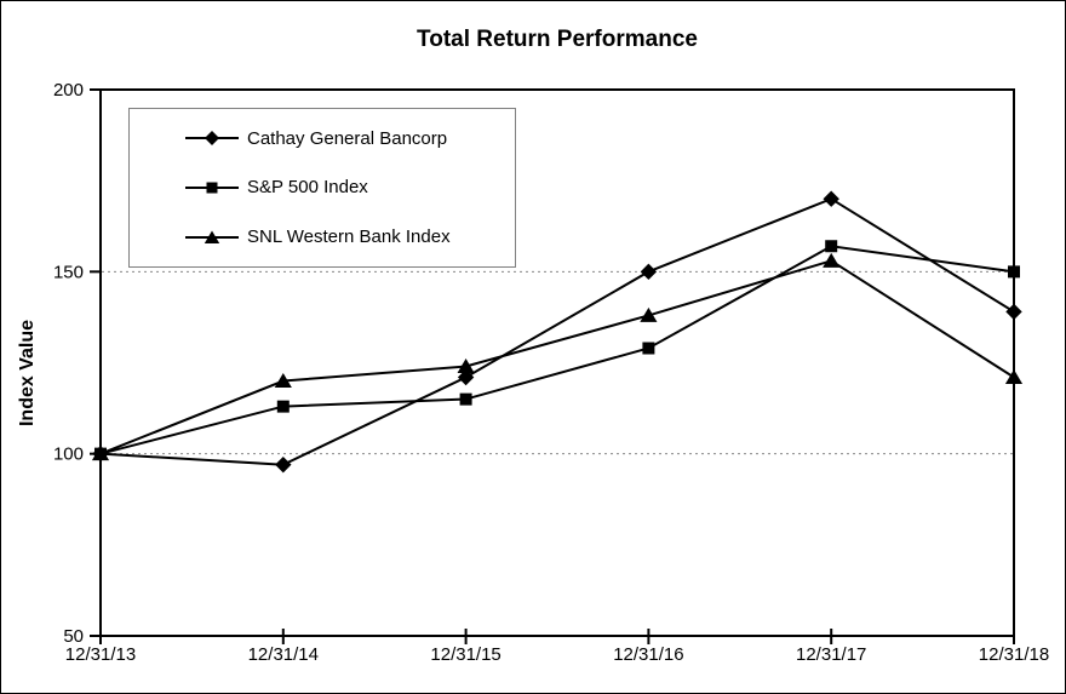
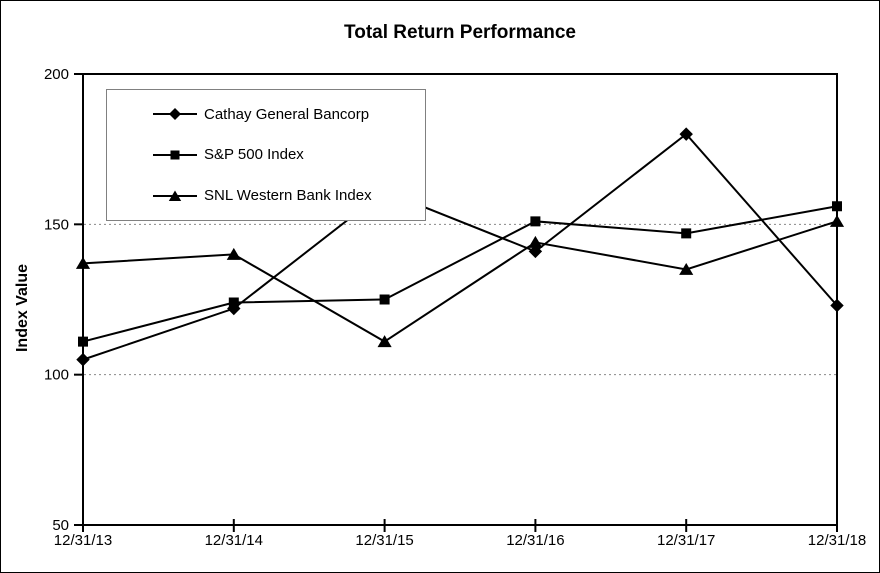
Cathay General Bancorp/12/31/13: 100 -> 105
S&P 500 Index/12/31/13: 100 -> 111
SNL Western Bank Index/12/31/13: 100 -> 137
Cathay General Bancorp/12/31/14: 97 -> 122
S&P 500 Index/12/31/14: 113 -> 124
SNL Western Bank Index/12/31/14: 120 -> 140
Cathay General Bancorp/12/31/15: 121 -> 161
S&P 500 Index/12/31/15: 115 -> 125
SNL Western Bank Index/12/31/15: 124 -> 111
Cathay General Bancorp/12/31/16: 150 -> 141
S&P 500 Index/12/31/16: 129 -> 151
SNL Western Bank Index/12/31/16: 138 -> 144
Cathay General Bancorp/12/31/17: 170 -> 180
S&P 500 Index/12/31/17: 157 -> 147
SNL Western Bank Index/12/31/17: 153 -> 135
Cathay General Bancorp/12/31/18: 139 -> 123
S&P 500 Index/12/31/18: 150 -> 156
SNL Western Bank Index/12/31/18: 121 -> 151
